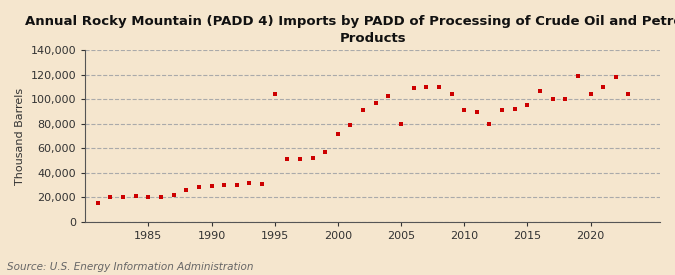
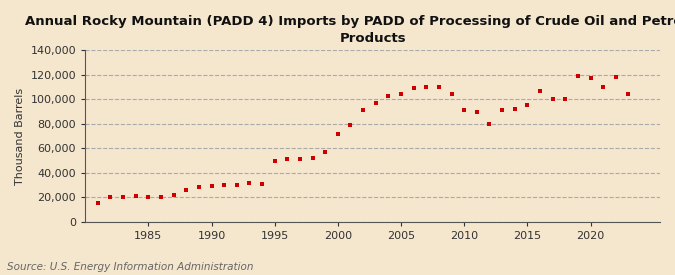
1995: 104,000 -> 50,000
2005: 80,000 -> 104,000
2020: 104,000 -> 117,000
